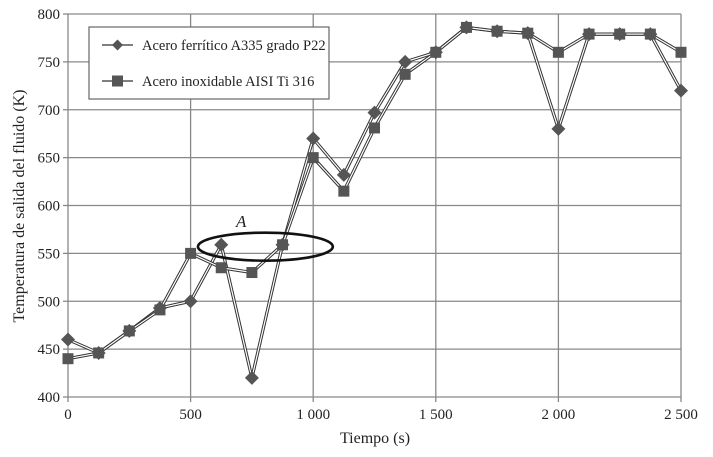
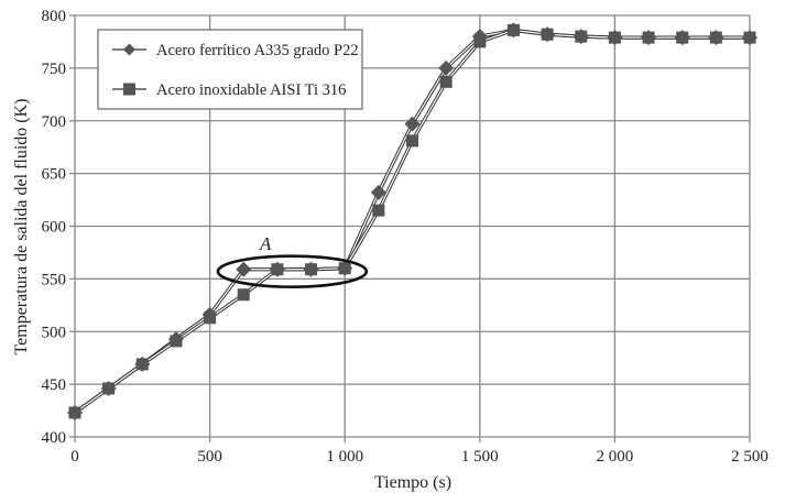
Acero ferrítico A335 grado P22/0: 460 -> 420
Acero inoxidable AISI Ti 316/0: 440 -> 420
Acero ferrítico A335 grado P22/500: 500 -> 520
Acero inoxidable AISI Ti 316/500: 550 -> 510
Acero ferrítico A335 grado P22/750: 420 -> 560
Acero inoxidable AISI Ti 316/750: 530 -> 560
Acero ferrítico A335 grado P22/1000: 670 -> 560
Acero inoxidable AISI Ti 316/1000: 650 -> 560
Acero ferrítico A335 grado P22/1500: 760 -> 780
Acero inoxidable AISI Ti 316/1500: 760 -> 780
Acero ferrítico A335 grado P22/2000: 680 -> 780
Acero inoxidable AISI Ti 316/2000: 760 -> 780
Acero ferrítico A335 grado P22/2500: 720 -> 780
Acero inoxidable AISI Ti 316/2500: 760 -> 780
